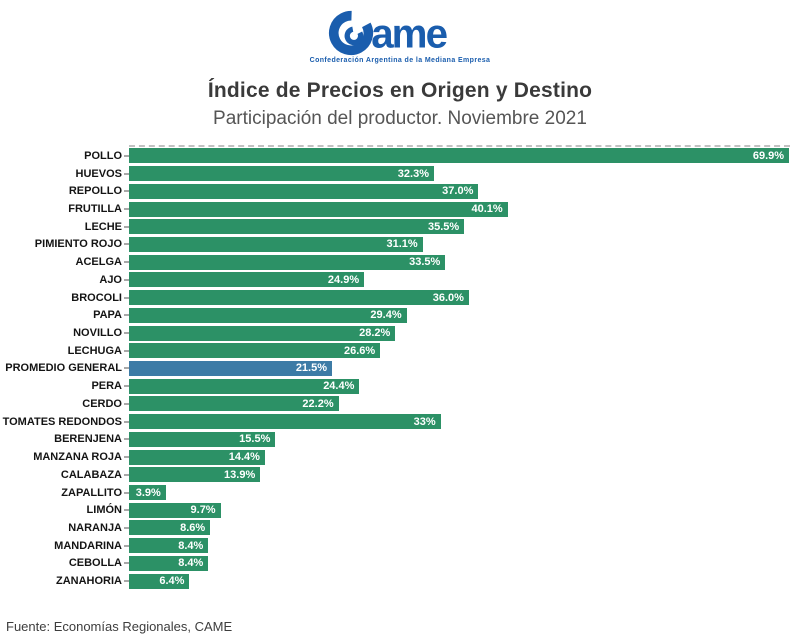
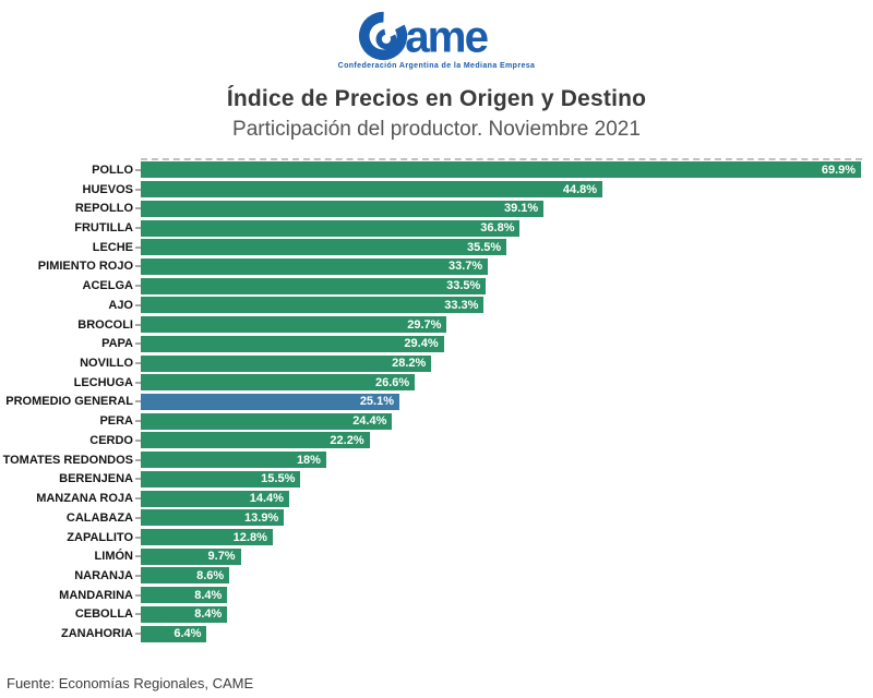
HUEVOS: 32.3% -> 44.8%
REPOLLO: 37.0% -> 39.1%
FRUTILLA: 40.1% -> 36.8%
PIMIENTO ROJO: 31.1% -> 33.7%
AJO: 24.9% -> 33.3%
BROCOLI: 36.0% -> 29.7%
PROMEDIO GENERAL: 21.5% -> 25.1%
TOMATES REDONDOS: 33% -> 18%
ZAPALLITO: 3.9% -> 12.8%
